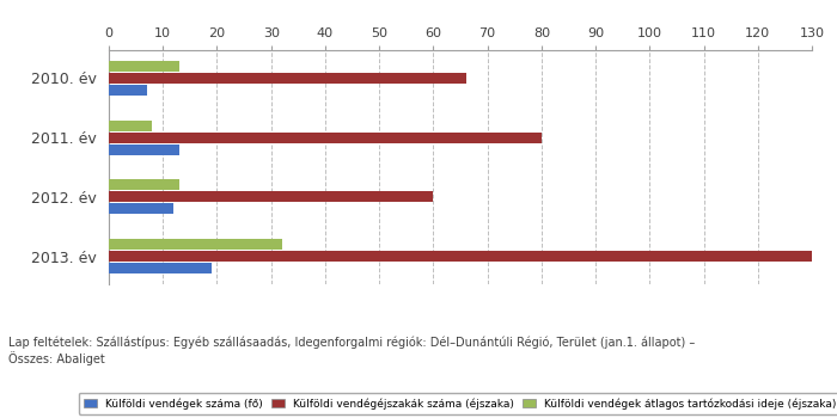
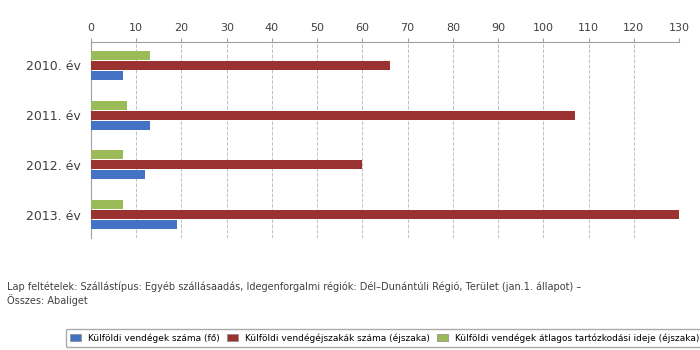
Külföldi vendégéjszakák száma (éjszaka)/2011. év: 80 -> 107
Külföldi vendégek átlagos tartózkodási ideje (éjszaka)/2012. év: 13 -> 7
Külföldi vendégek átlagos tartózkodási ideje (éjszaka)/2013. év: 32 -> 7
